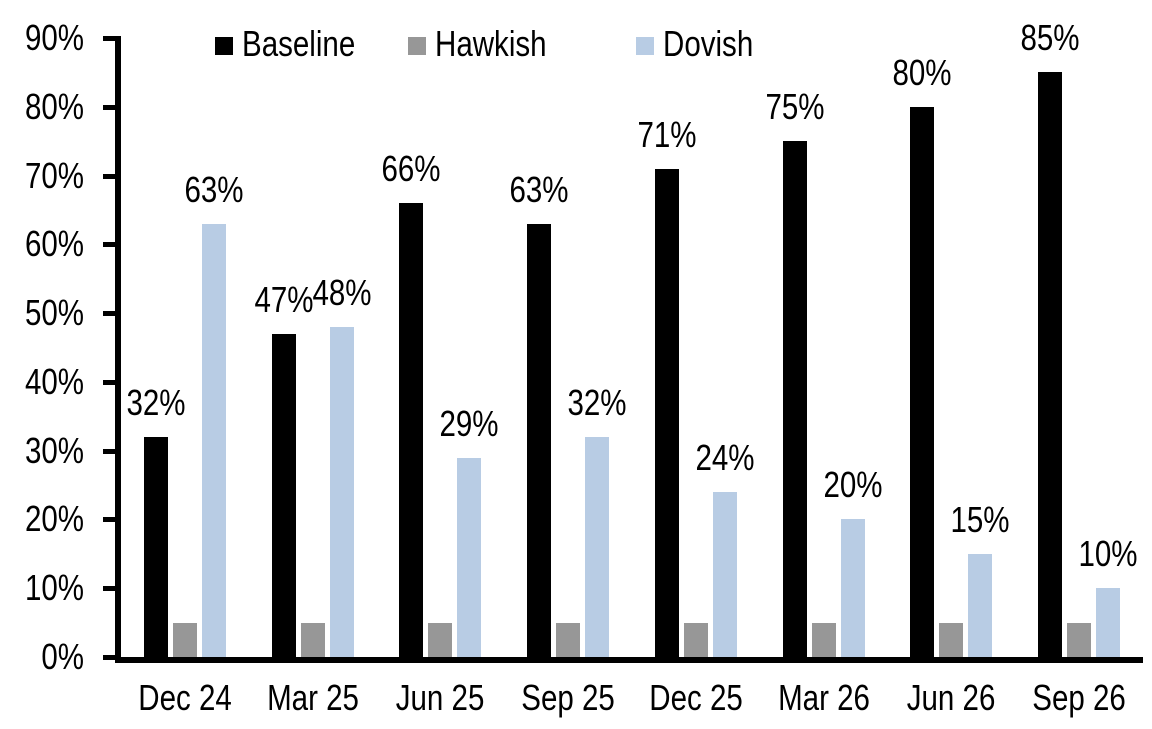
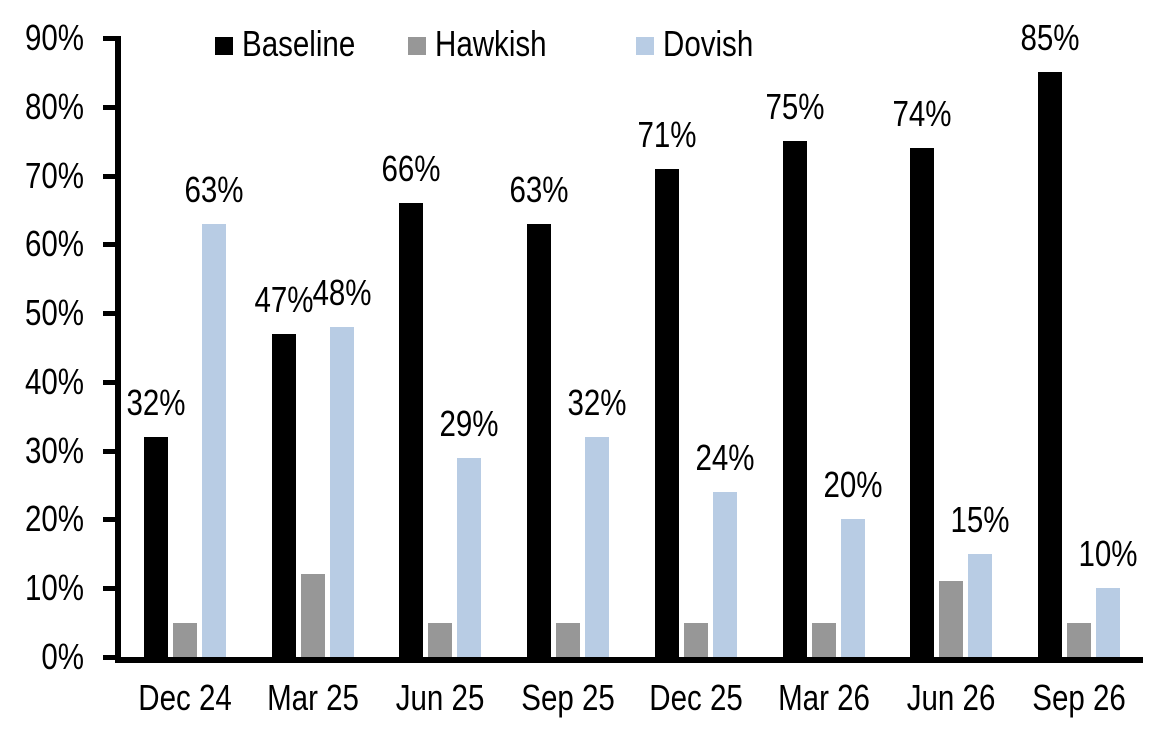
Hawkish/Mar 25: 5% -> 12%
Baseline/Jun 26: 80% -> 74%
Hawkish/Jun 26: 5% -> 11%
